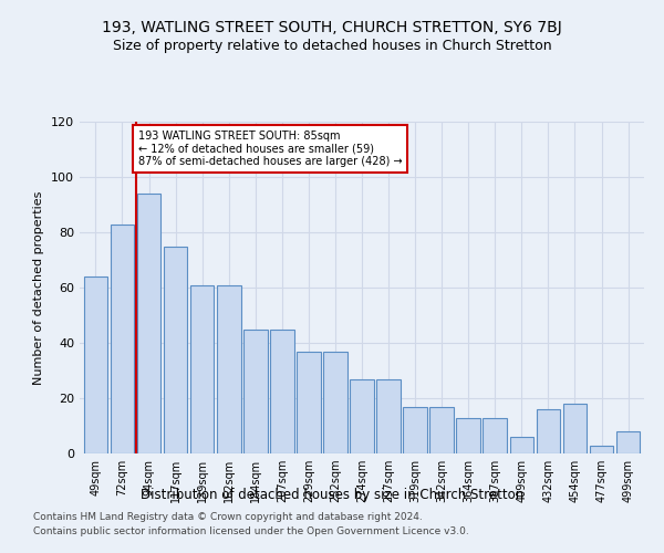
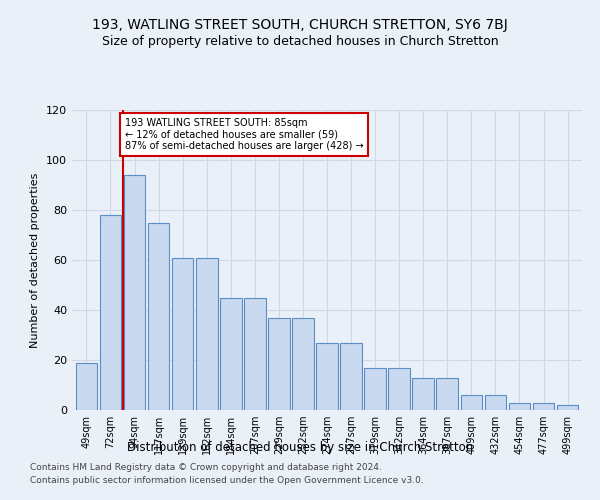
49sqm: 64 -> 19
72sqm: 83 -> 78
432sqm: 16 -> 6
454sqm: 18 -> 3
499sqm: 8 -> 2
